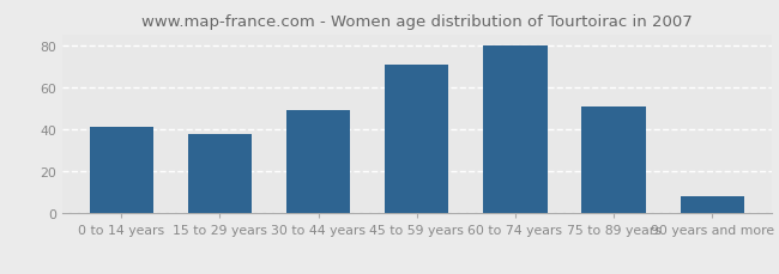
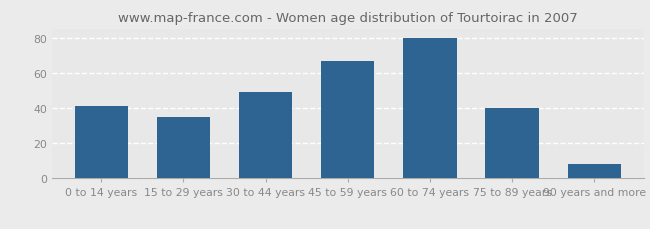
15 to 29 years: 38 -> 35
45 to 59 years: 71 -> 67
75 to 89 years: 51 -> 40
